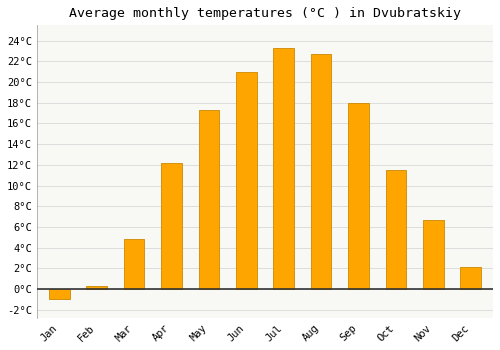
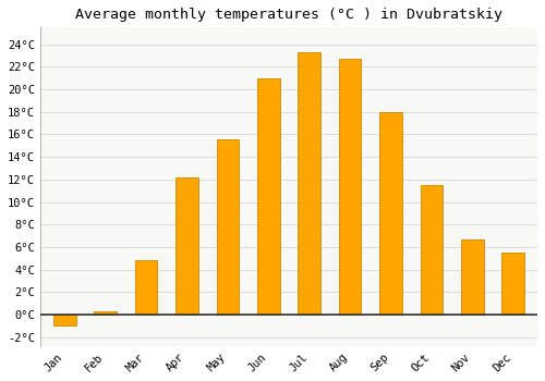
May: 17.3°C -> 15.6°C
Dec: 2.1°C -> 5.5°C
